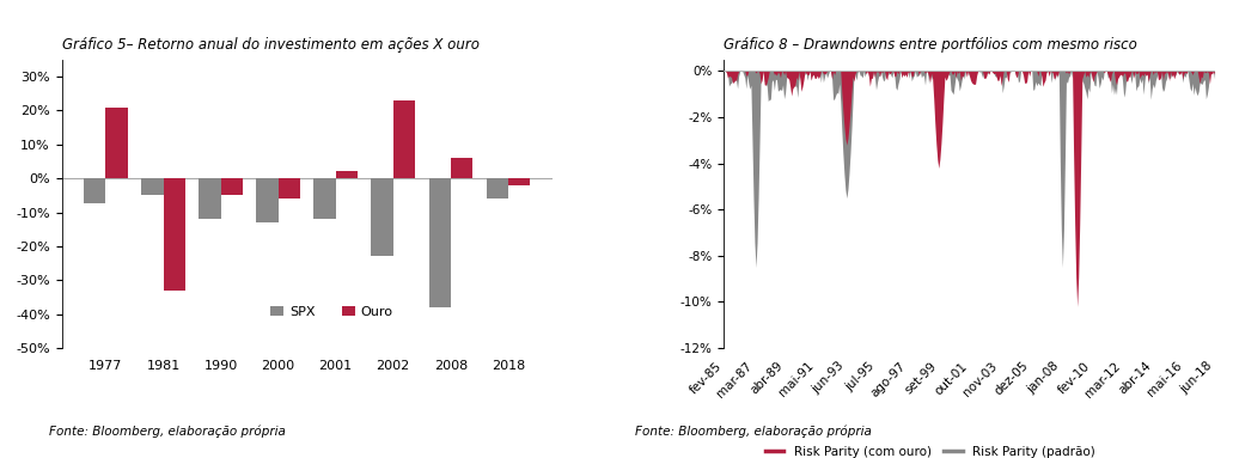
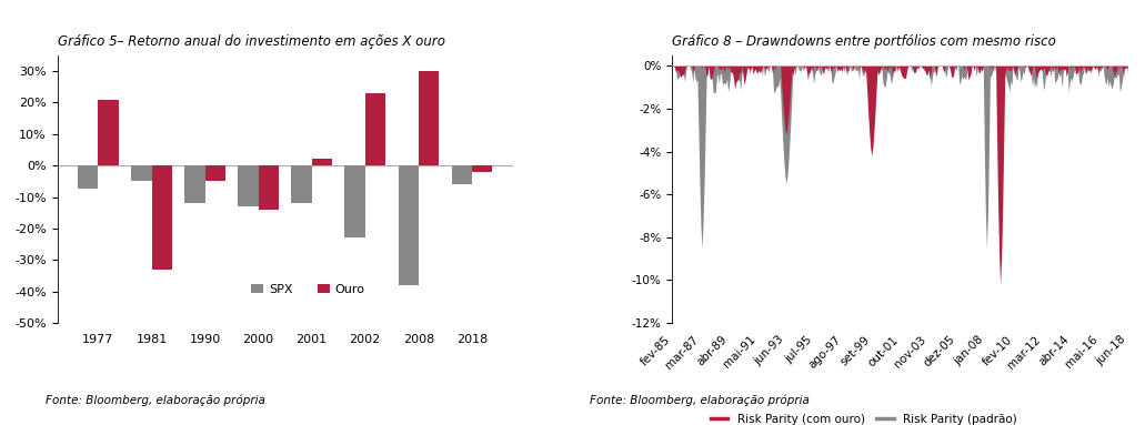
Gráfico 5– Retorno anual do investimento em ações X ouro/Ouro/2000: -6% -> -14%
Gráfico 5– Retorno anual do investimento em ações X ouro/Ouro/2008: 6% -> 30%
